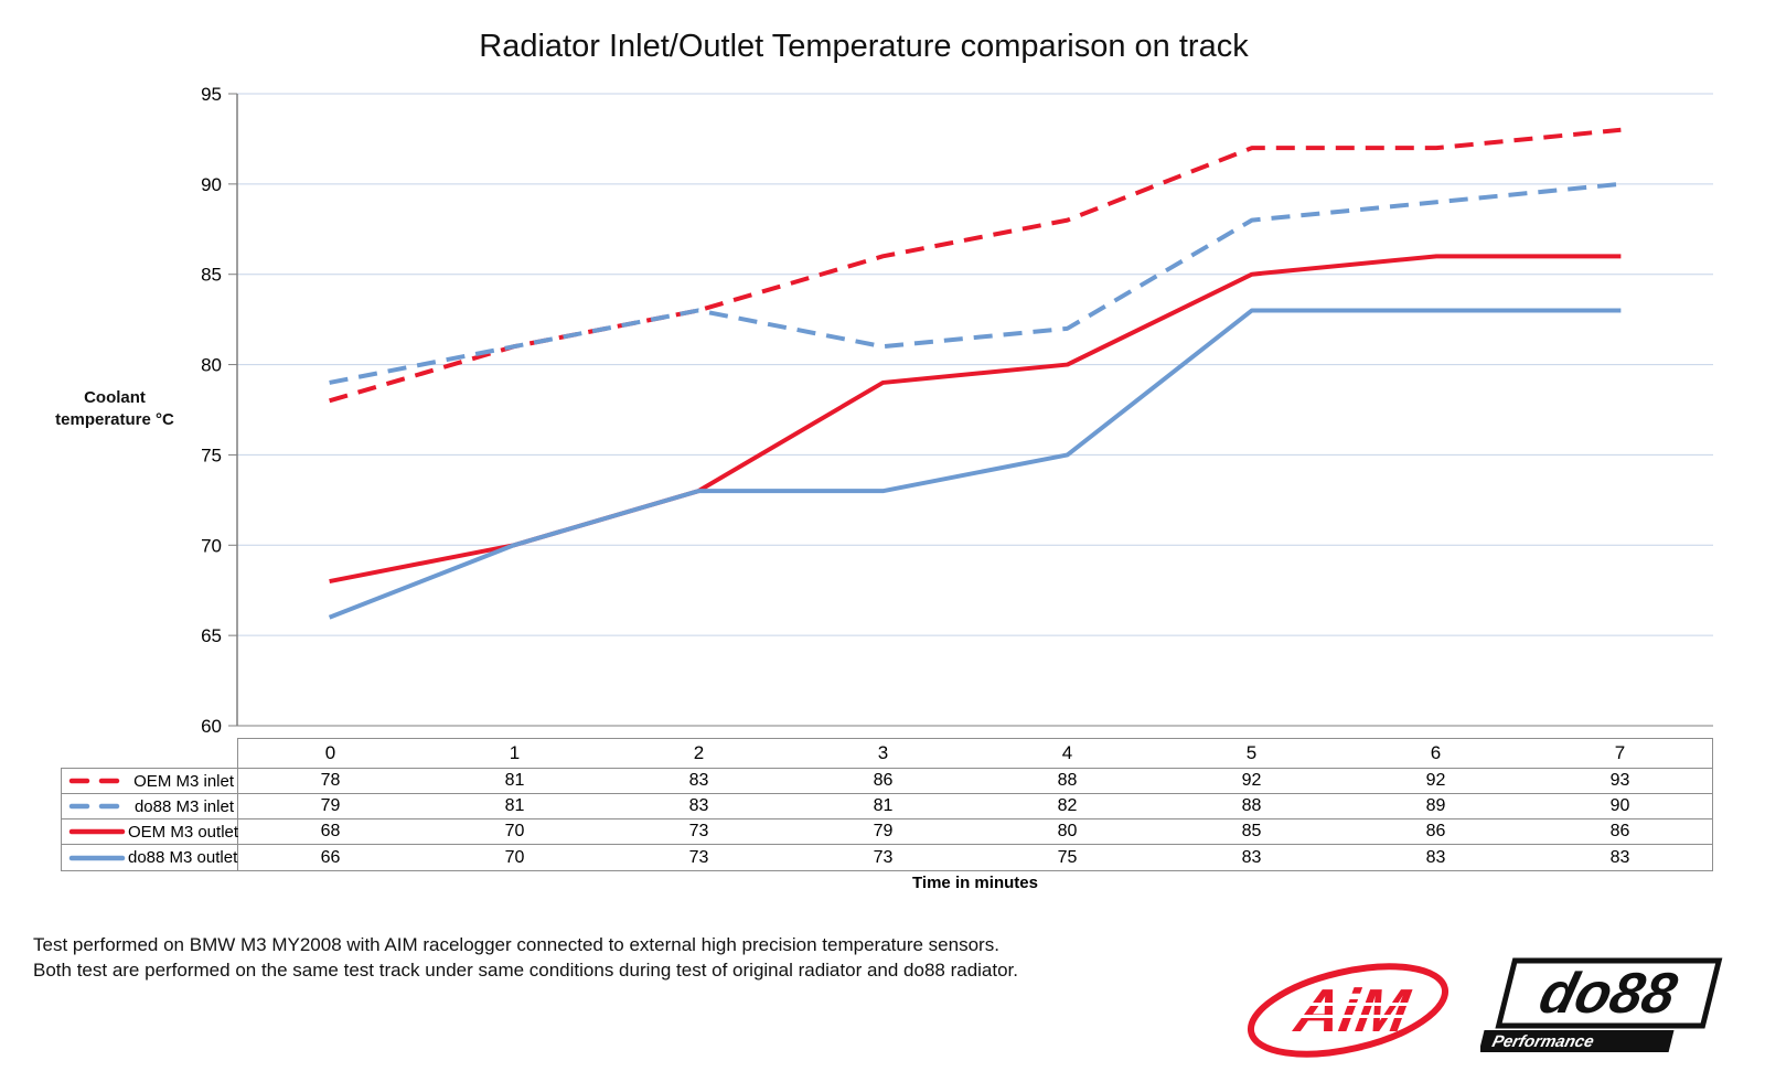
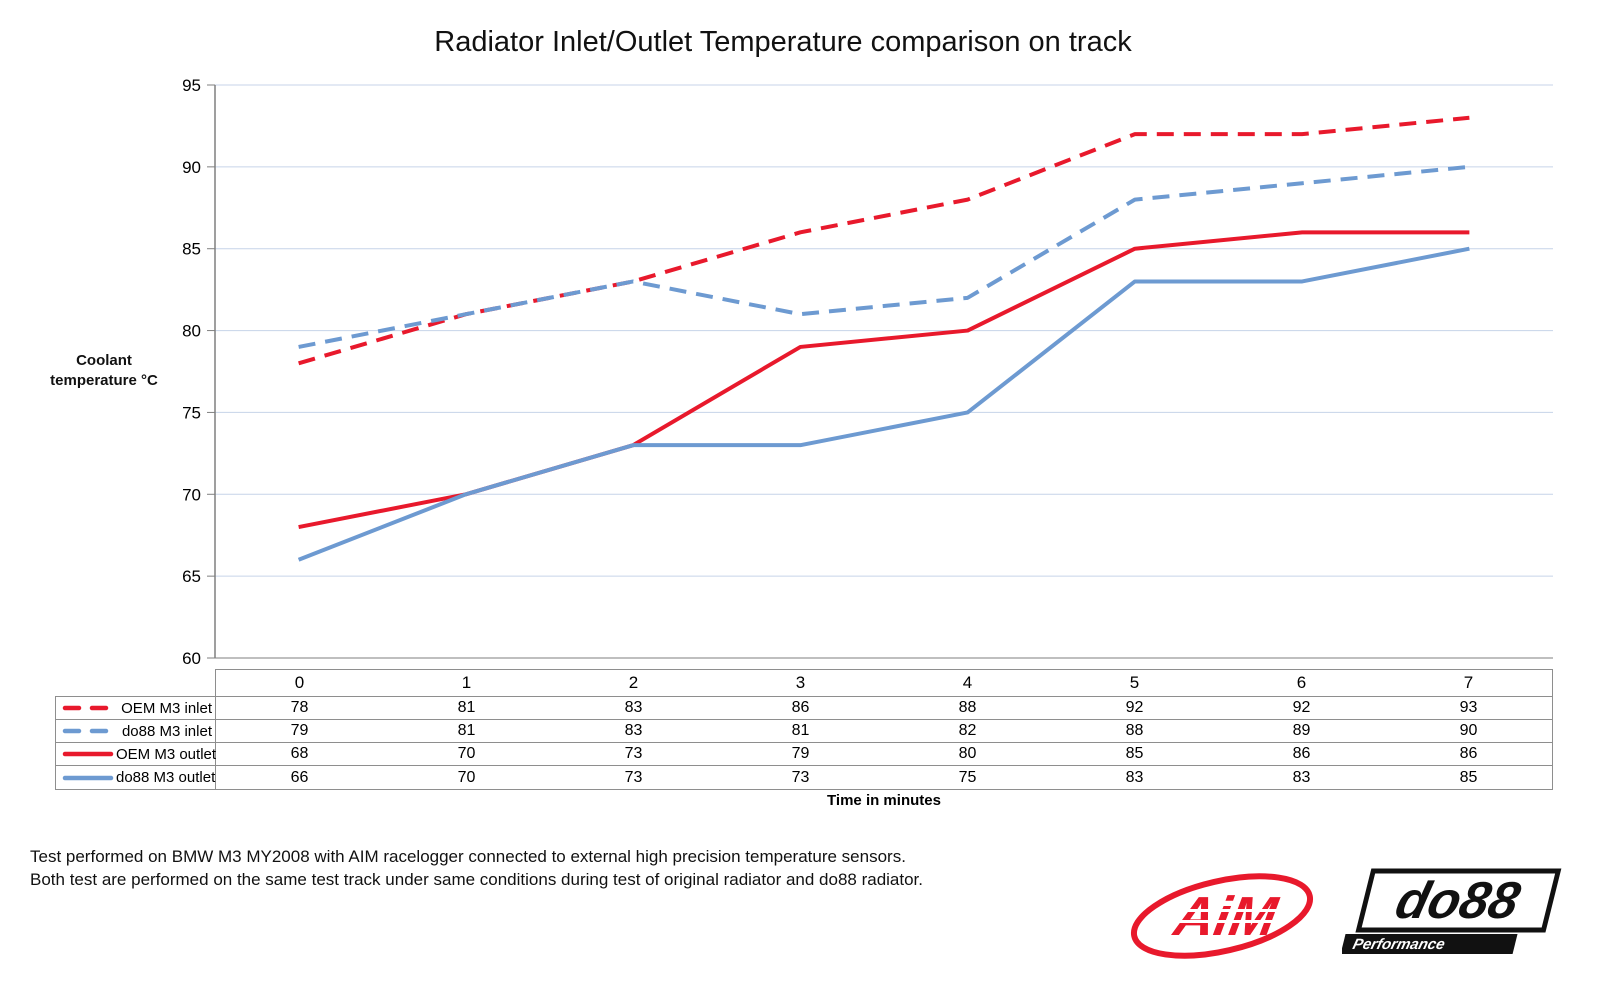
do88 M3 outlet/7: 83 -> 85
